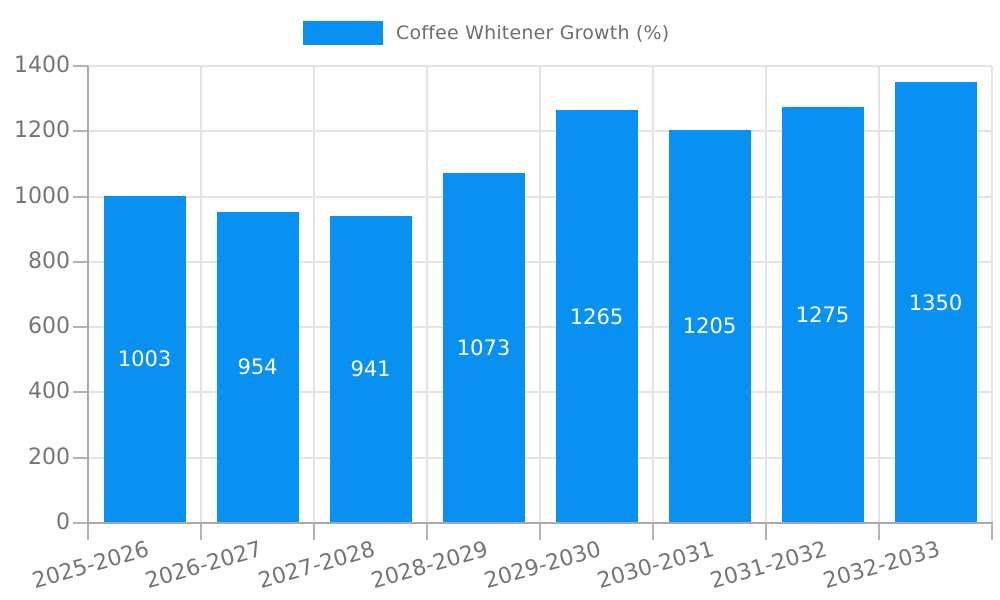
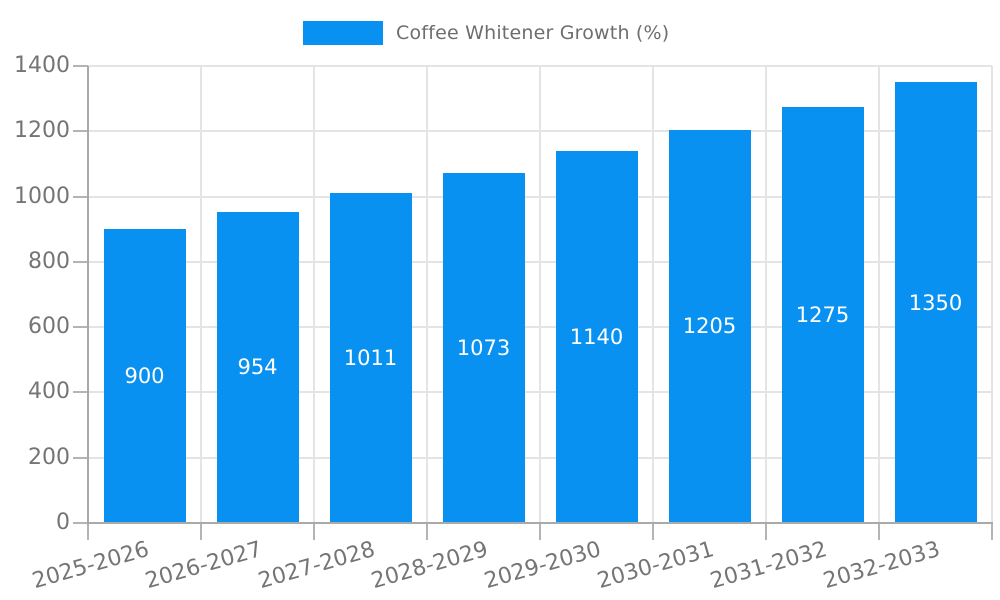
2025-2026: 1003 -> 900
2027-2028: 941 -> 1011
2029-2030: 1265 -> 1140
